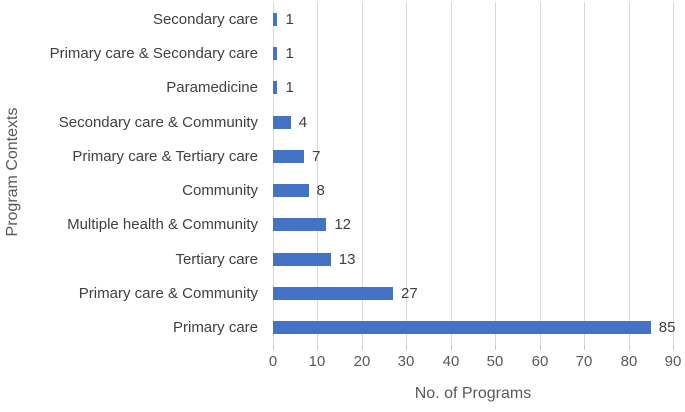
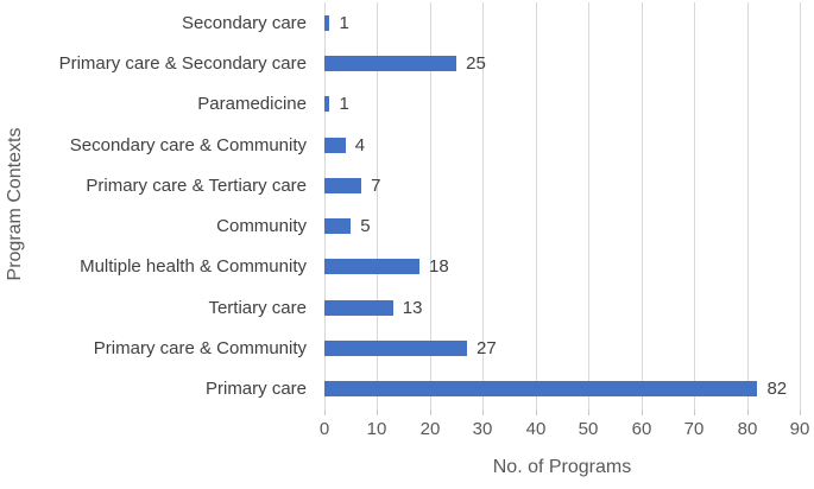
Primary care & Secondary care: 1 -> 25
Community: 8 -> 5
Multiple health & Community: 12 -> 18
Primary care: 85 -> 82
